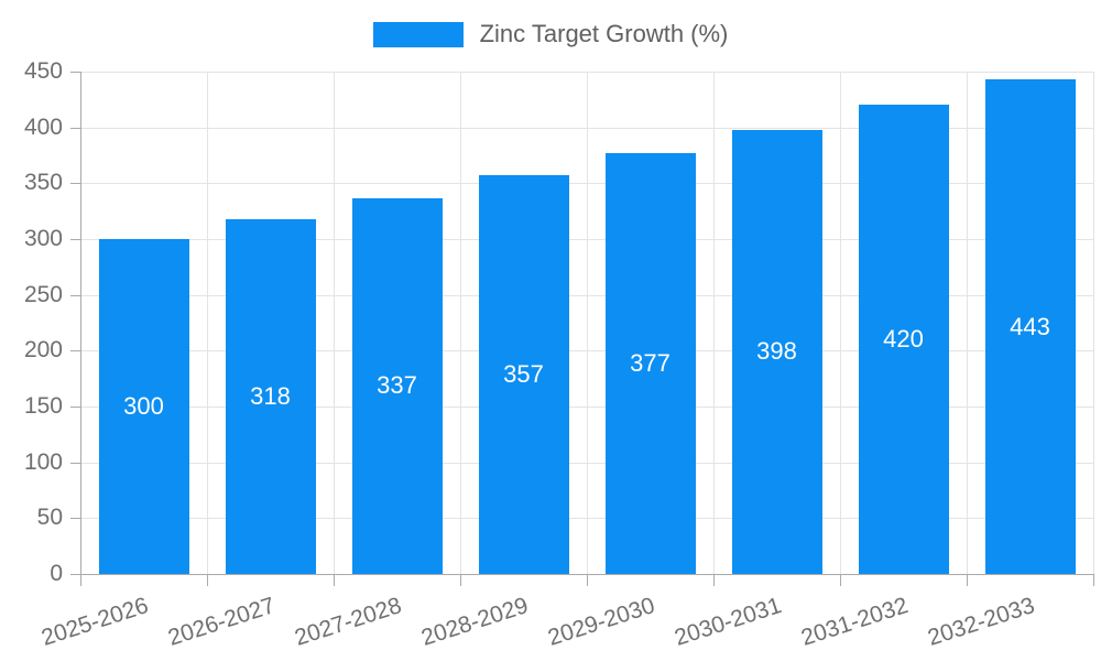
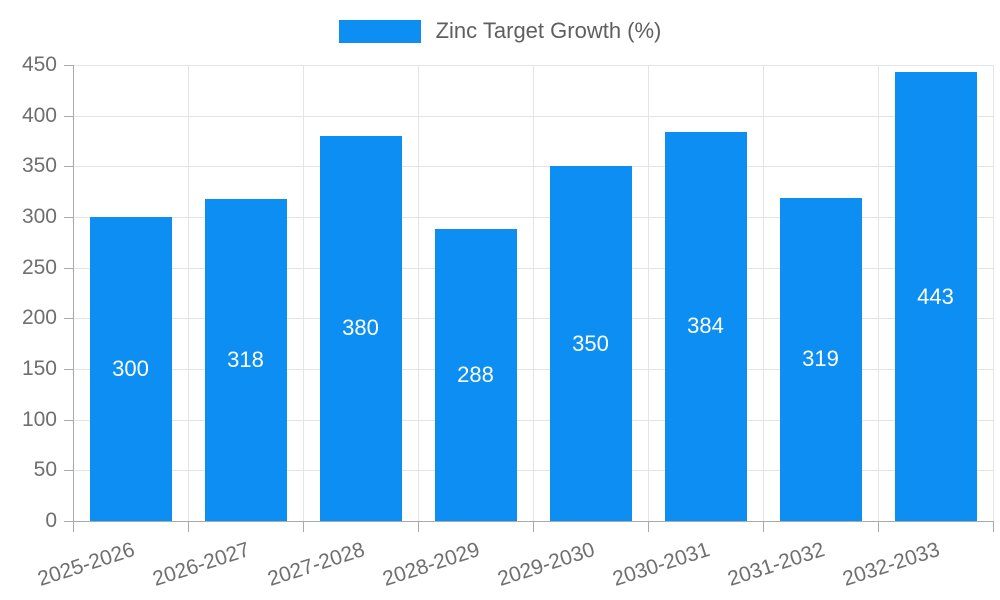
2027-2028: 337 -> 380
2028-2029: 357 -> 288
2029-2030: 377 -> 350
2030-2031: 398 -> 384
2031-2032: 420 -> 319
